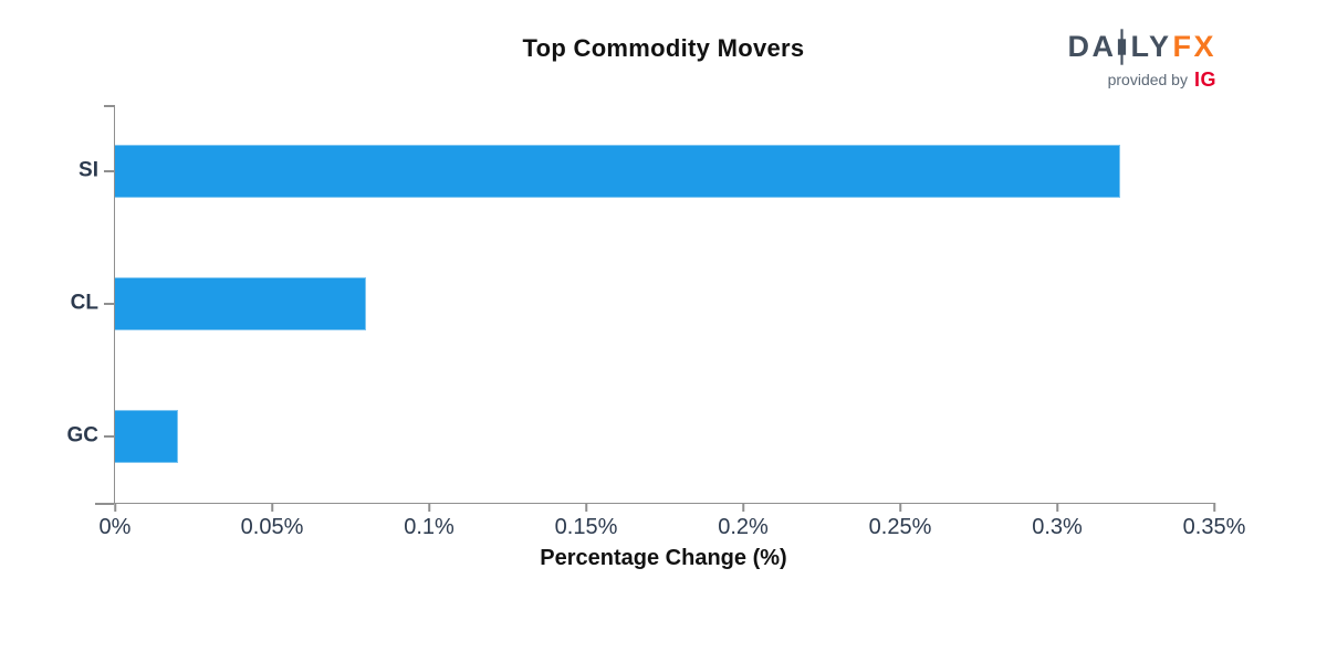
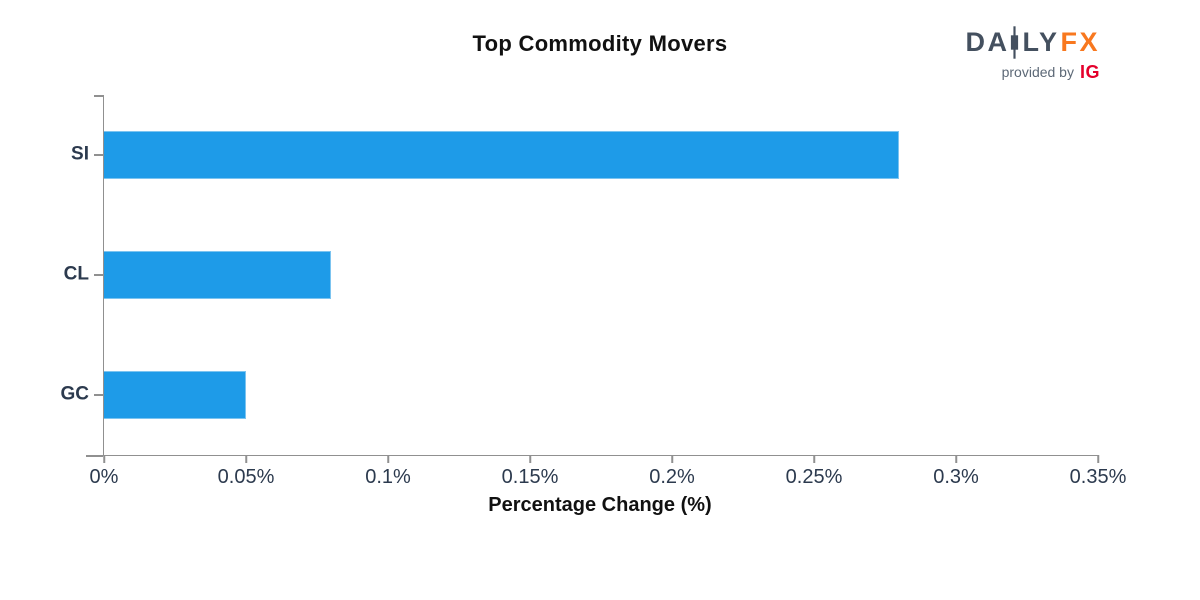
SI: 0.32% -> 0.28%
GC: 0.02% -> 0.05%
